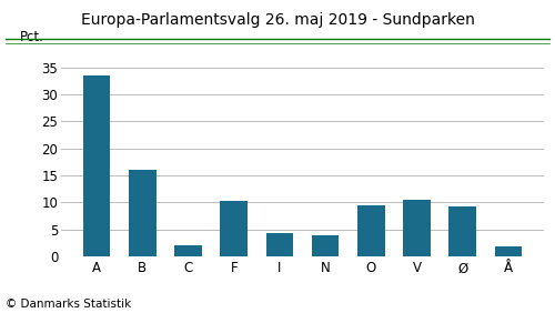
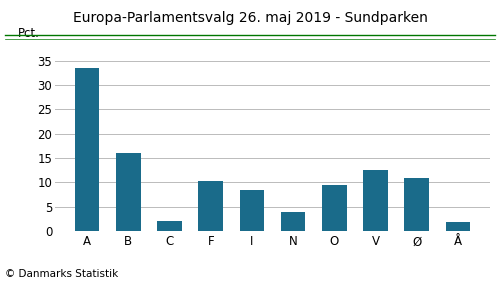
I: 4.3 -> 8.5
V: 10.5 -> 12.5
Ø: 9.2 -> 11.0
